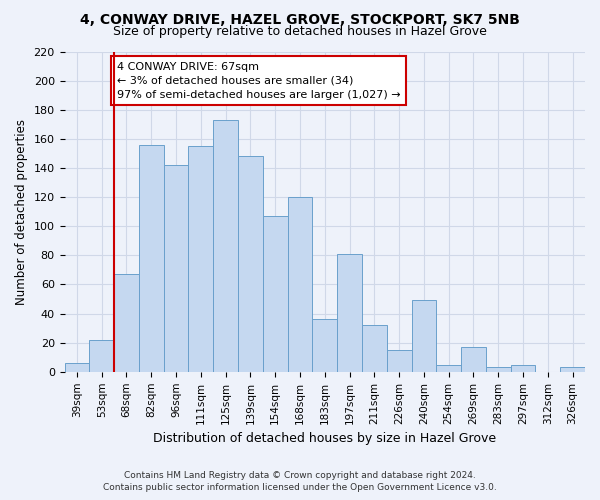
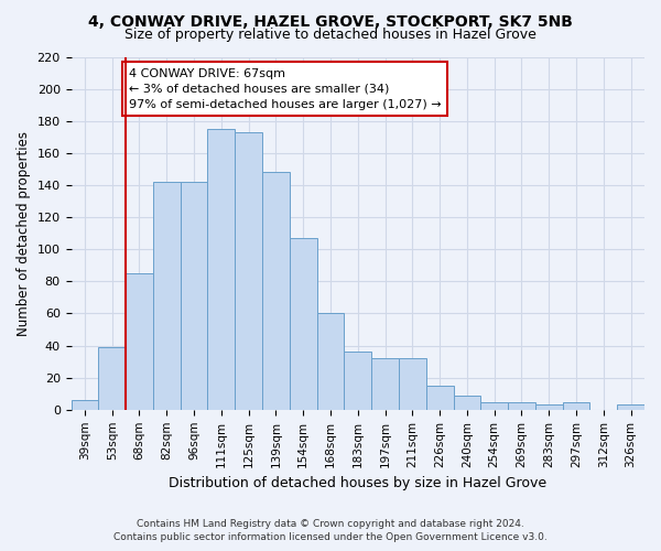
53sqm: 22 -> 39
68sqm: 67 -> 85
82sqm: 156 -> 142
111sqm: 155 -> 175
168sqm: 120 -> 60
197sqm: 81 -> 32
240sqm: 49 -> 9
269sqm: 17 -> 5
